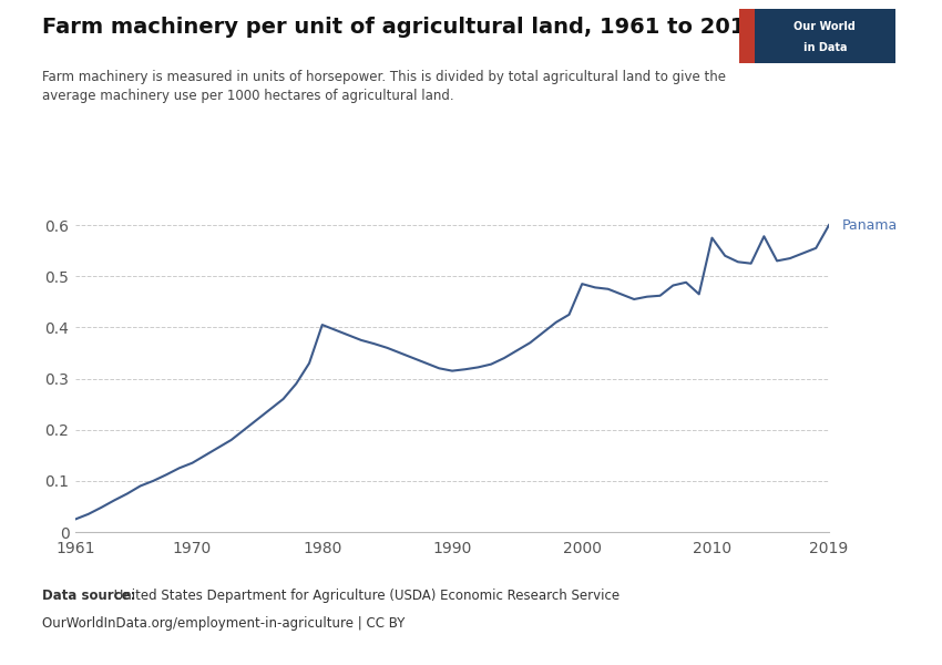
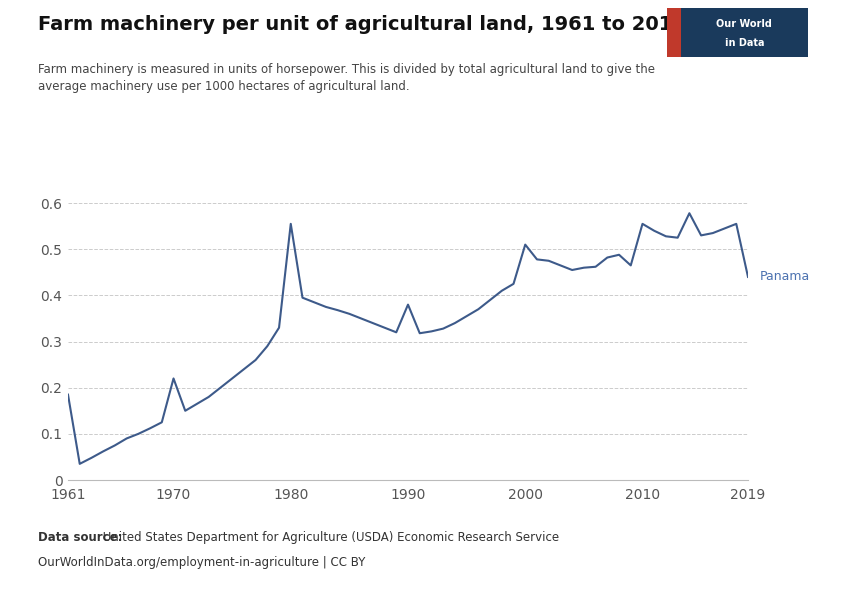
1961: 0.025 -> 0.185
1970: 0.135 -> 0.220
1980: 0.405 -> 0.555
1990: 0.315 -> 0.380
2000: 0.485 -> 0.510
2010: 0.575 -> 0.555
2019: 0.600 -> 0.440
